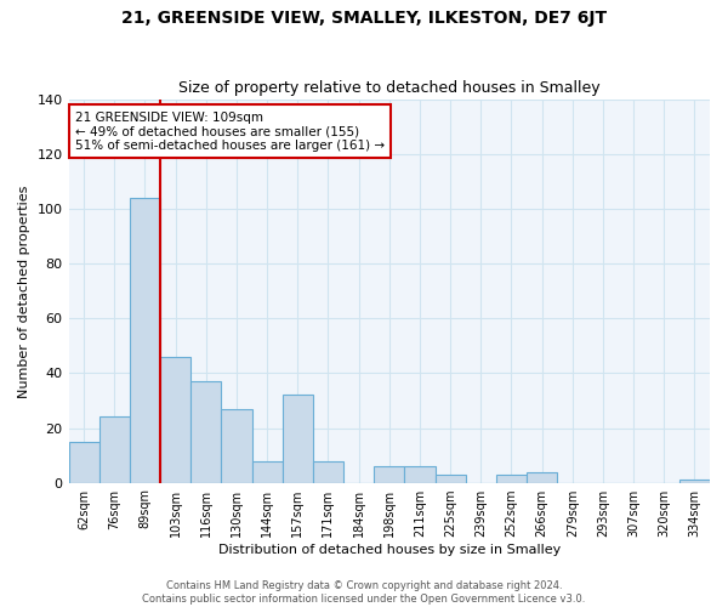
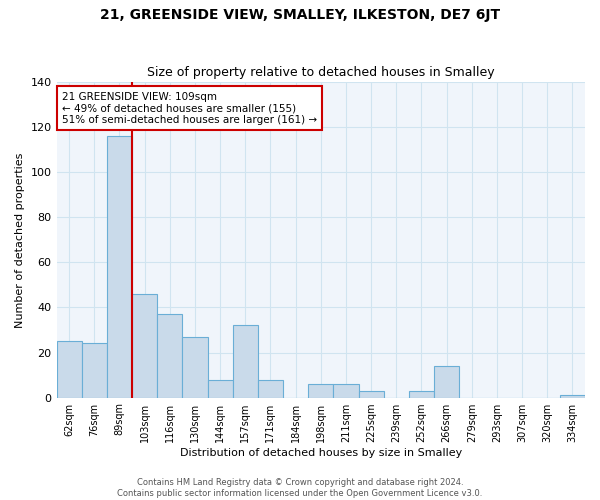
62sqm: 15 -> 25
89sqm: 104 -> 116
266sqm: 4 -> 14
